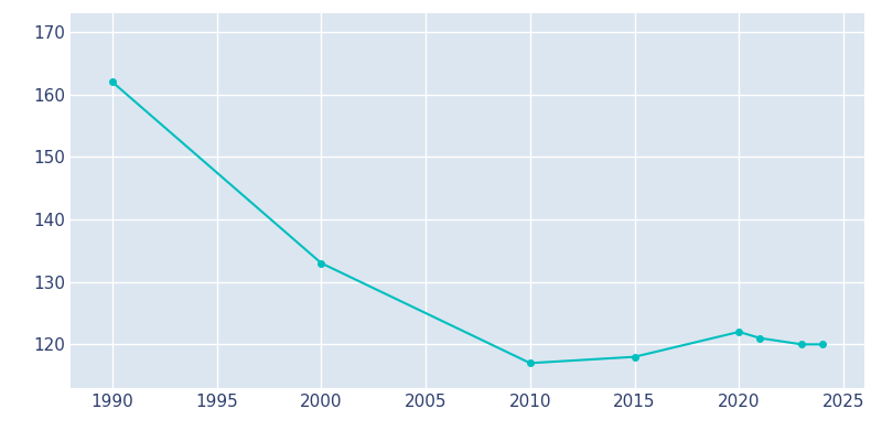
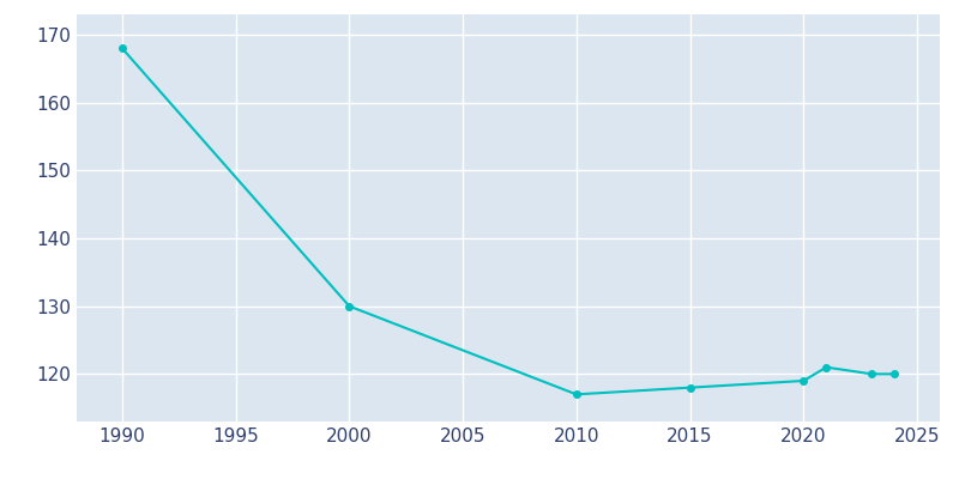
1990: 162 -> 168
2000: 133 -> 130
2020: 122 -> 119
